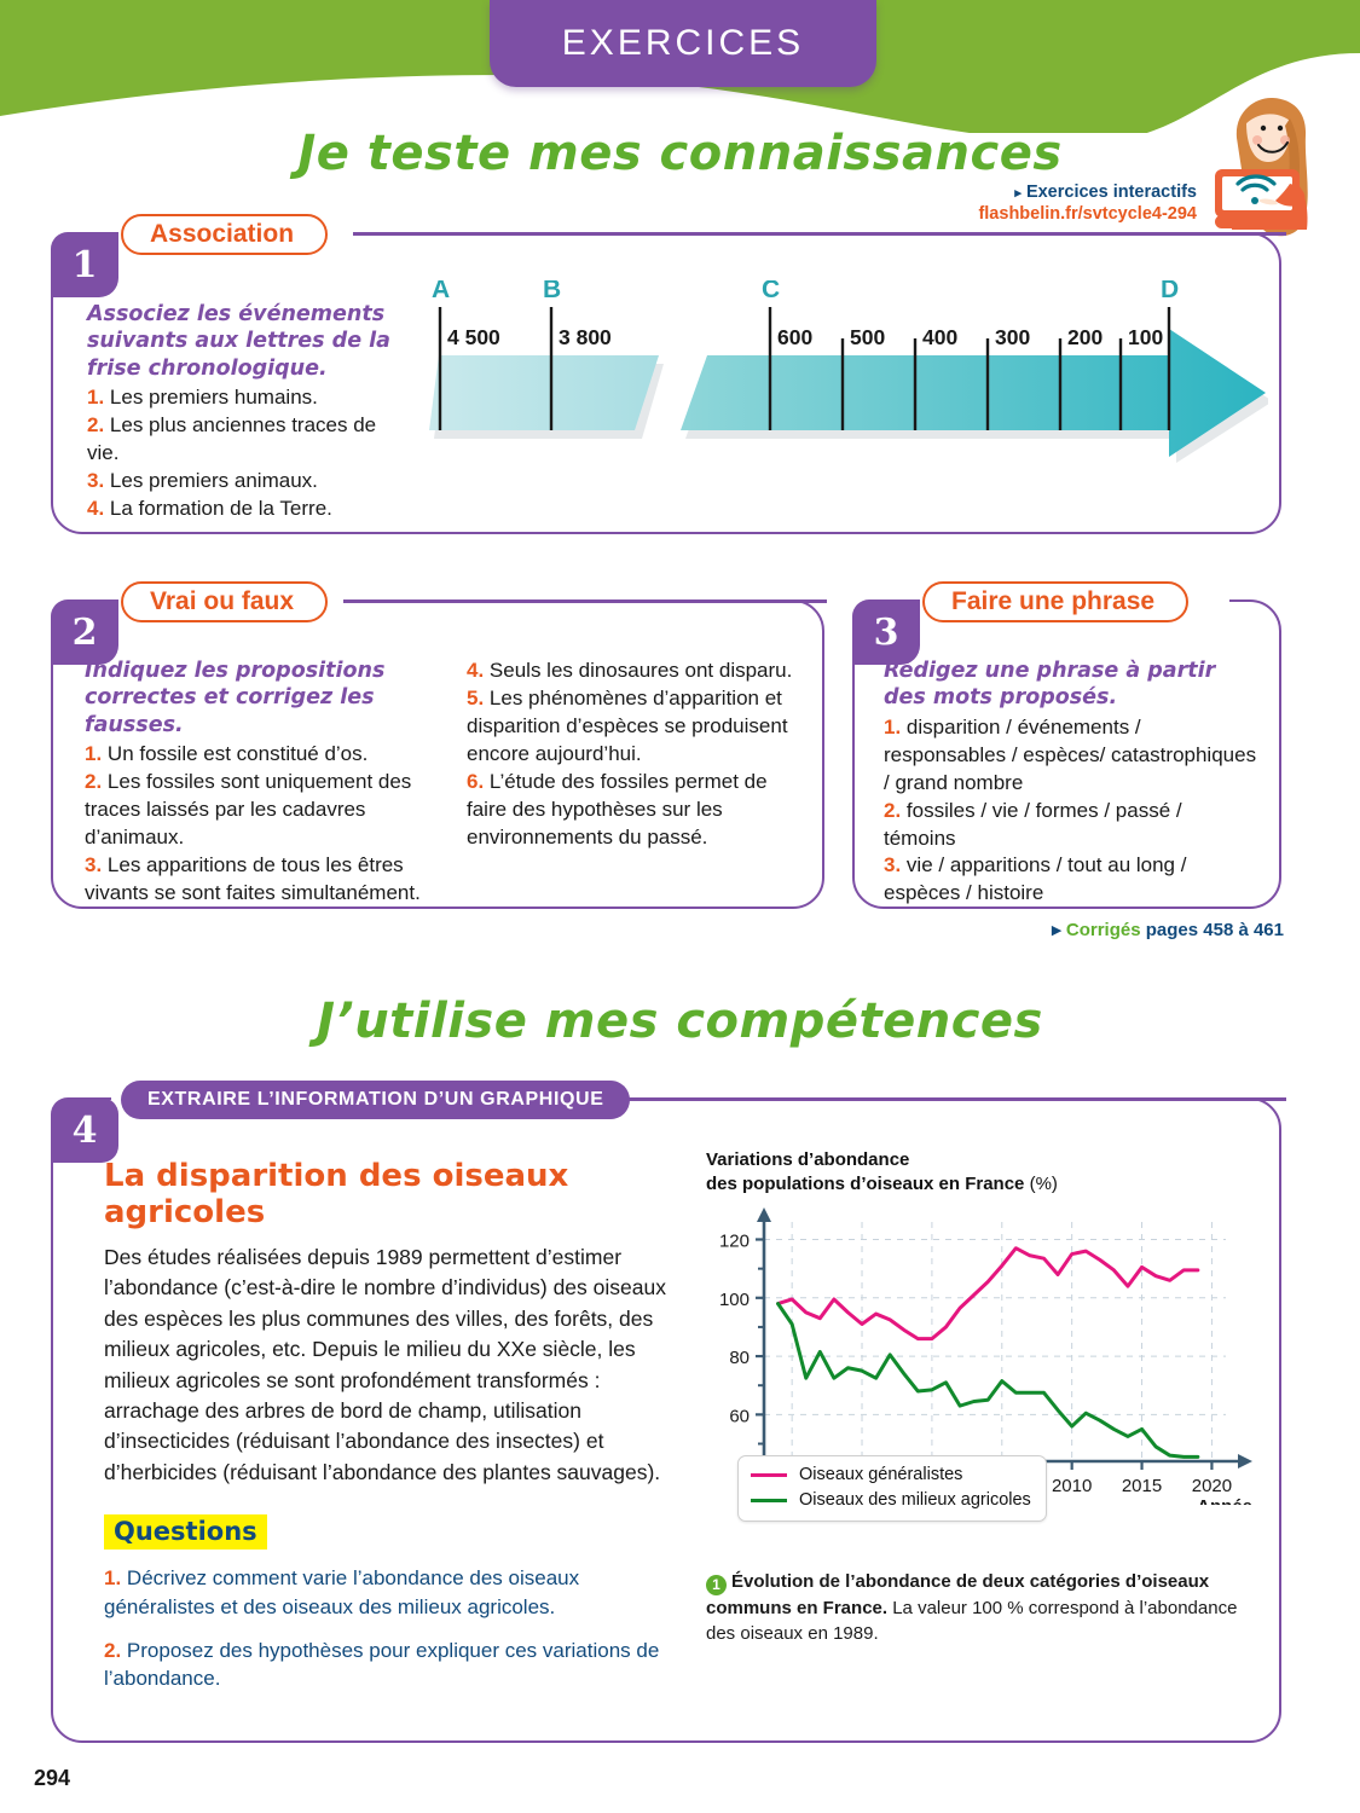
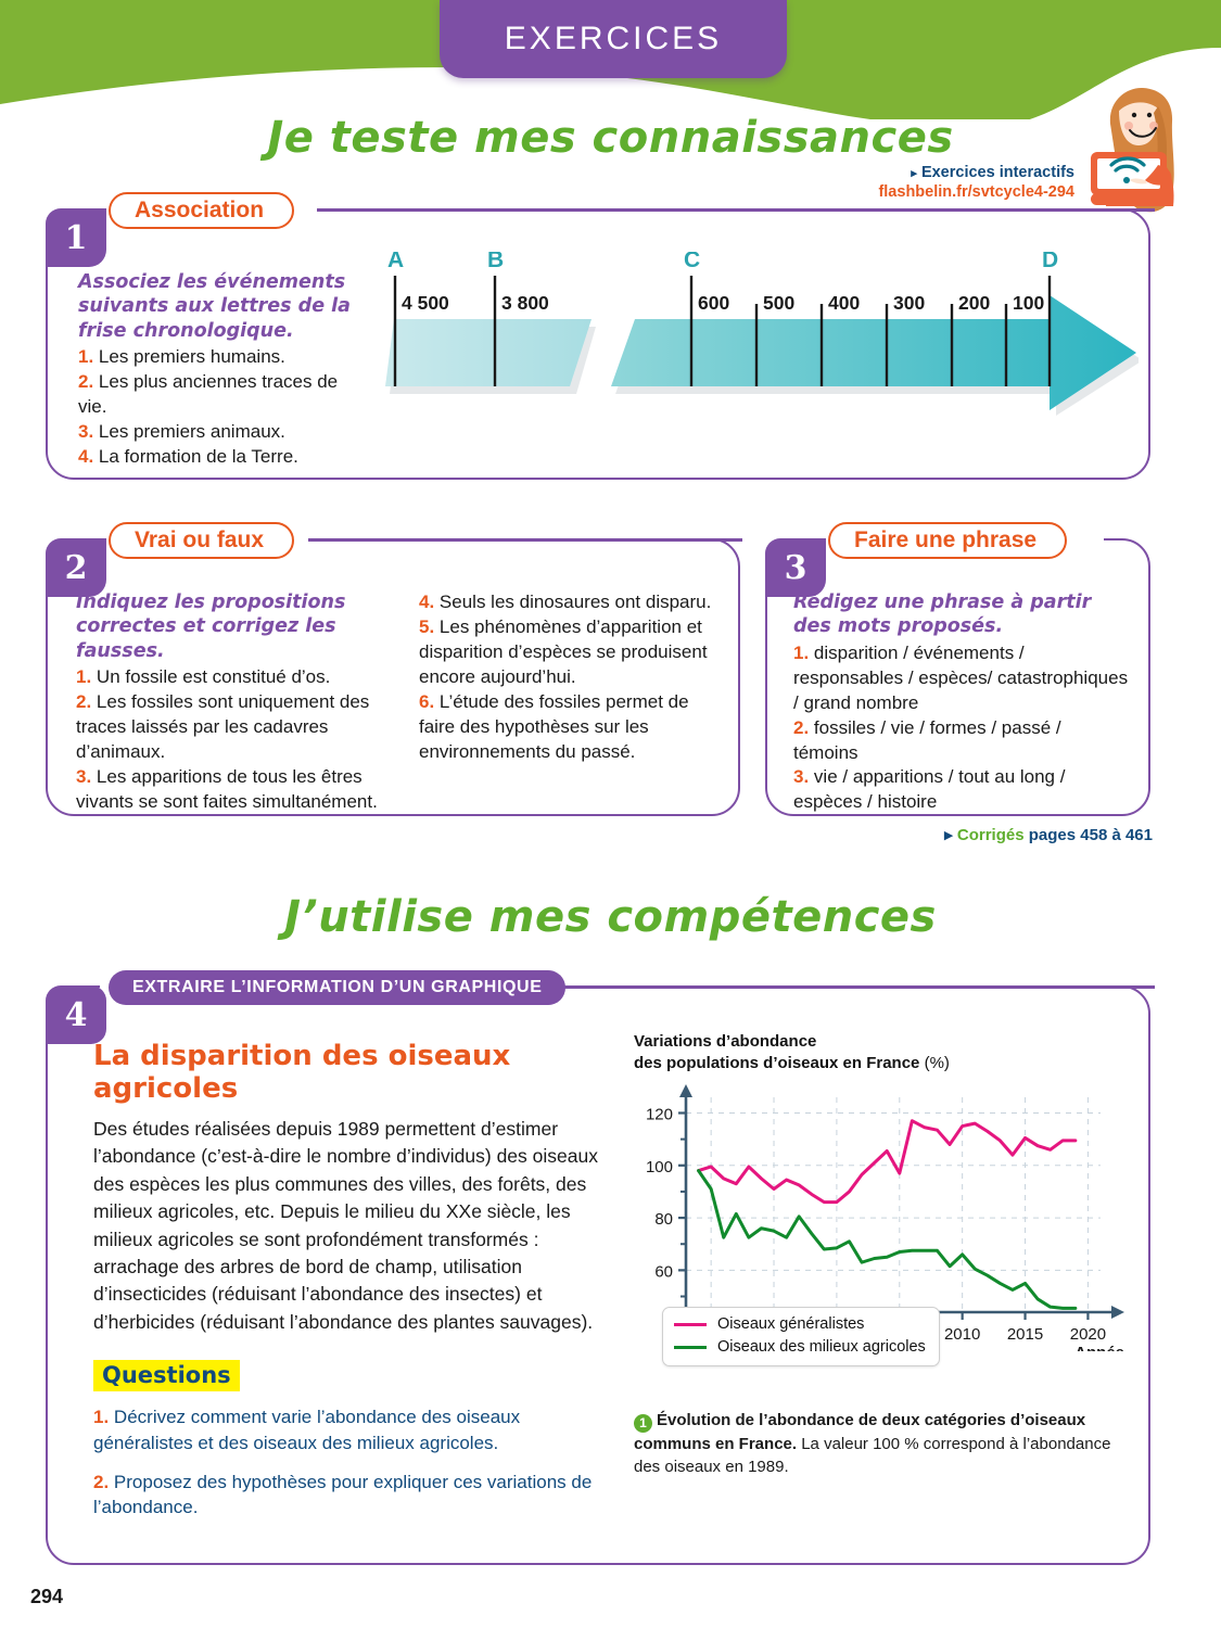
Oiseaux généralistes/2005: 111 -> 97
Oiseaux des milieux agricoles/2005: 72 -> 67
Oiseaux des milieux agricoles/2010: 56 -> 66
